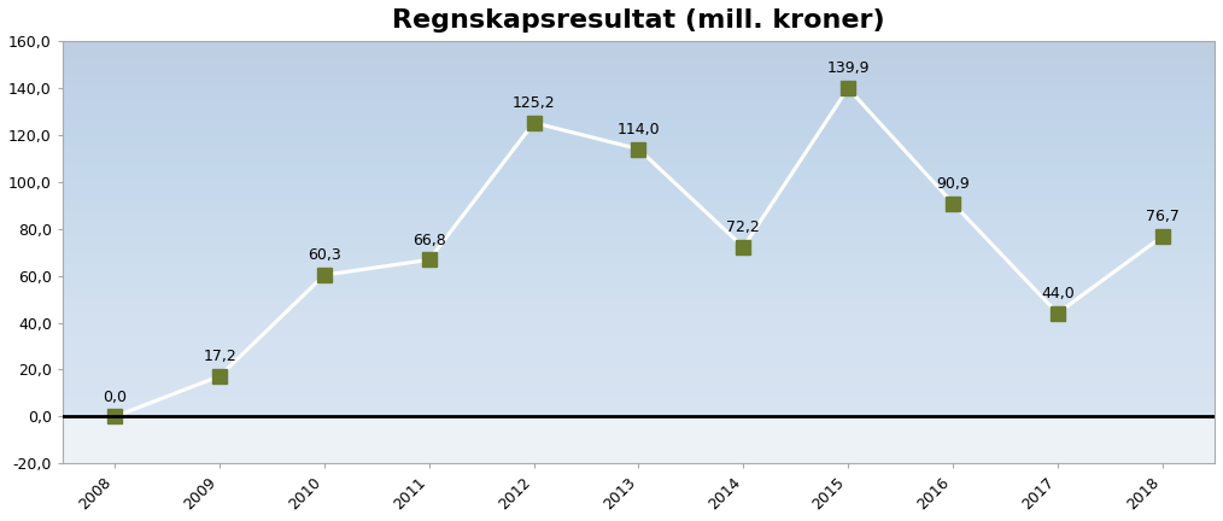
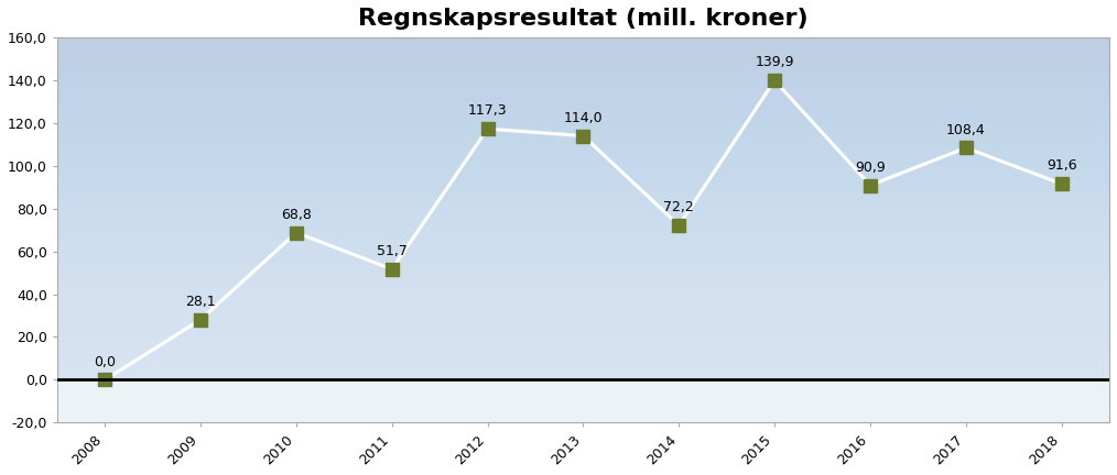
2009: 17,2 -> 28,1
2010: 60,3 -> 68,8
2011: 66,8 -> 51,7
2012: 125,2 -> 117,3
2017: 44,0 -> 108,4
2018: 76,7 -> 91,6
